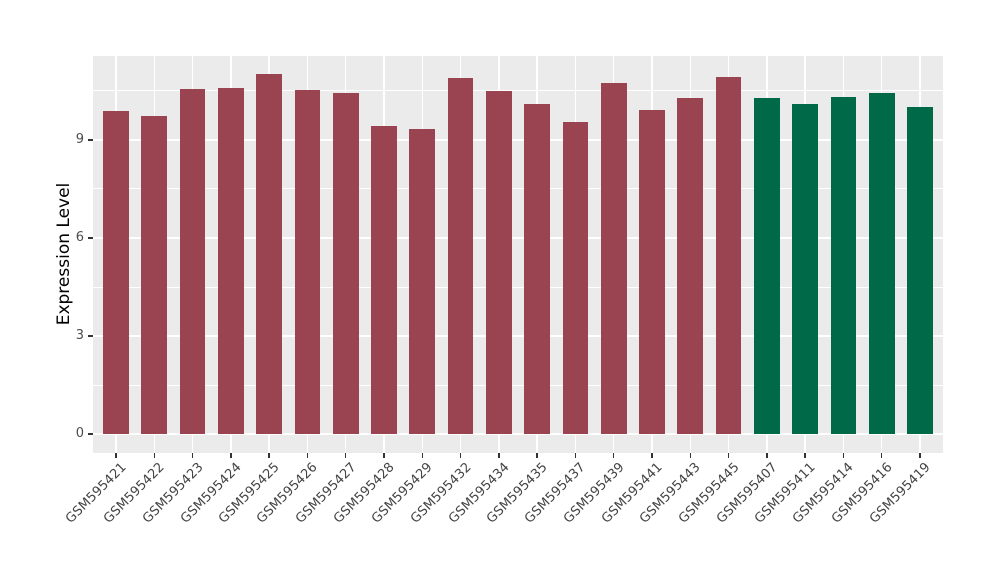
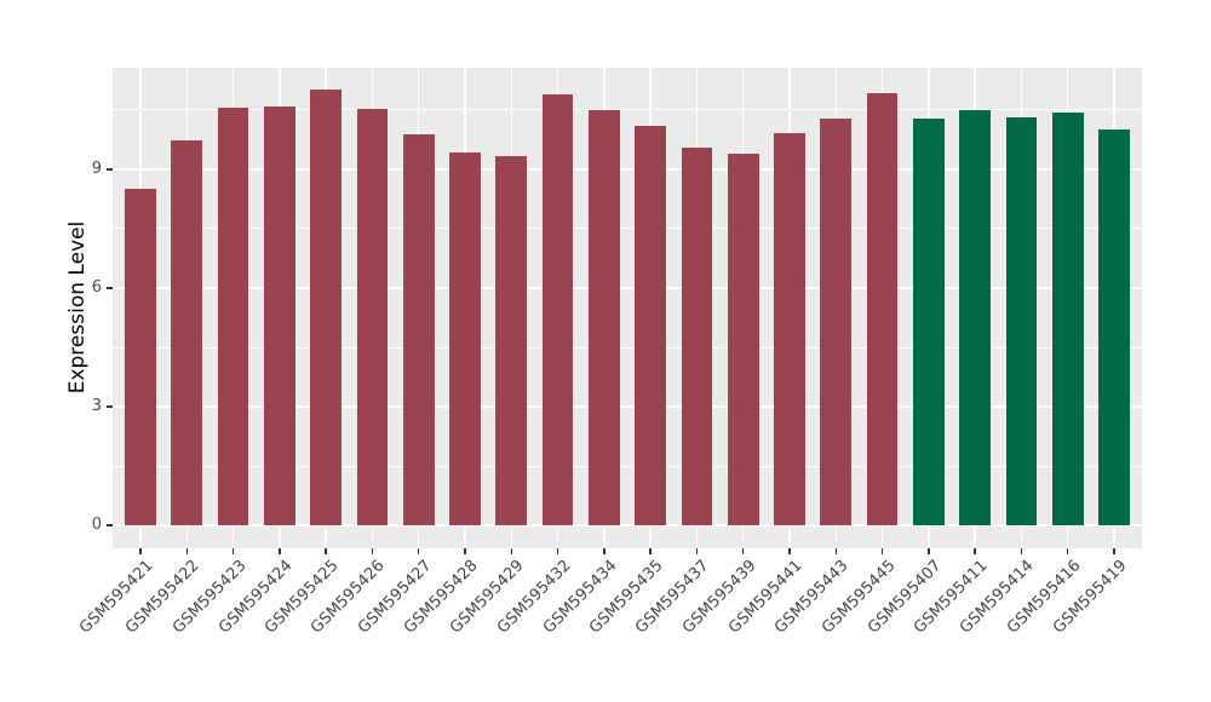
GSM595421: 9.9 -> 8.5
GSM595427: 10.4 -> 9.9
GSM595439: 10.8 -> 9.4
GSM595411: 10.1 -> 10.5
